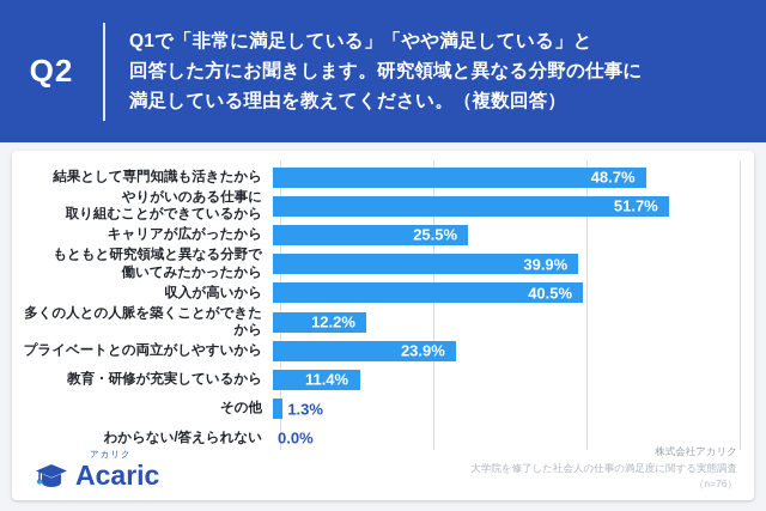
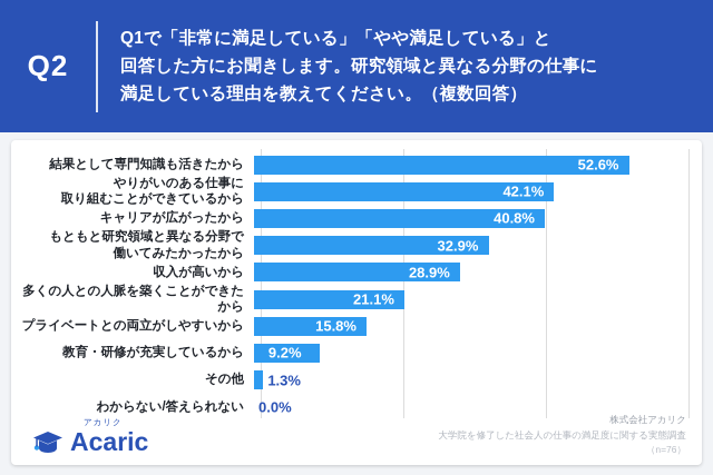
結果として専門知識も活きたから: 48.7% -> 52.6%
やりがいのある仕事に 取り組むことができているから: 51.7% -> 42.1%
キャリアが広がったから: 25.5% -> 40.8%
もともと研究領域と異なる分野で 働いてみたかったから: 39.9% -> 32.9%
収入が高いから: 40.5% -> 28.9%
多くの人との人脈を築くことができたから: 12.2% -> 21.1%
プライベートとの両立がしやすいから: 23.9% -> 15.8%
教育・研修が充実しているから: 11.4% -> 9.2%
